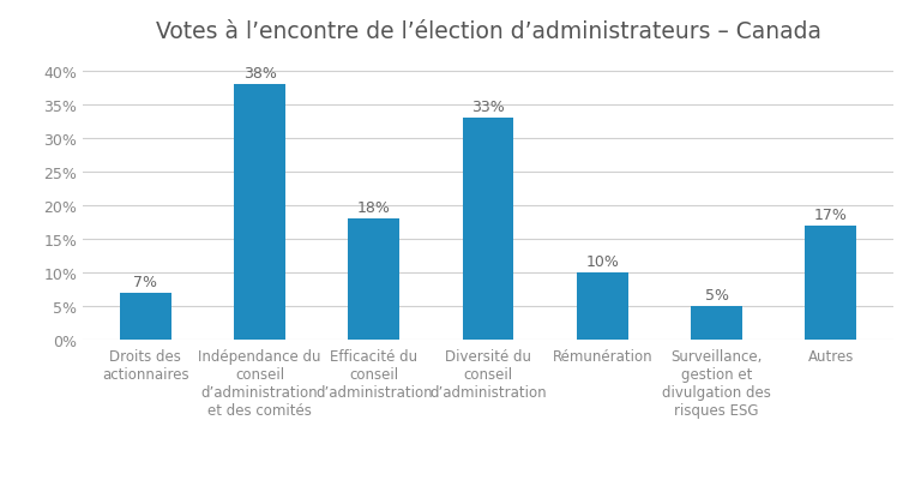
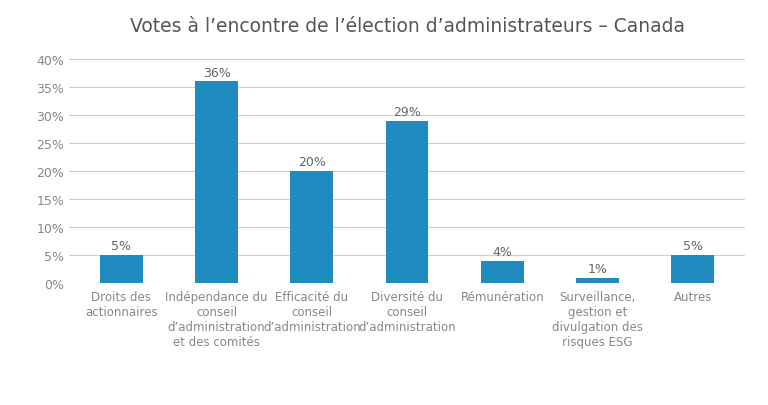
Droits des actionnaires: 7% -> 5%
Indépendance du conseil d’administration et des comités: 38% -> 36%
Efficacité du conseil d’administration: 18% -> 20%
Diversité du conseil d’administration: 33% -> 29%
Rémunération: 10% -> 4%
Surveillance, gestion et divulgation des risques ESG: 5% -> 1%
Autres: 17% -> 5%
